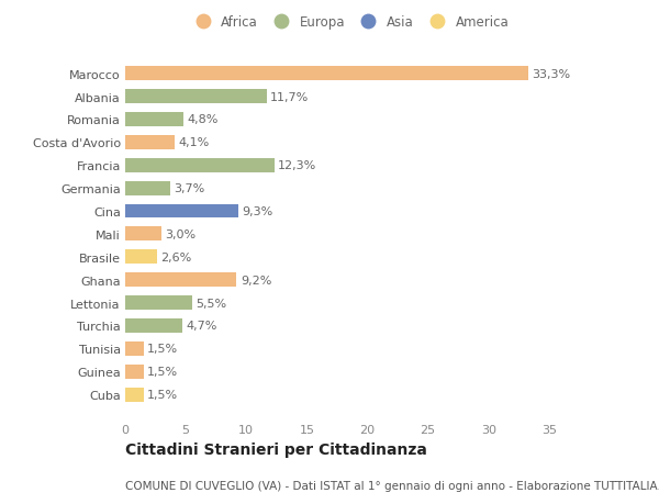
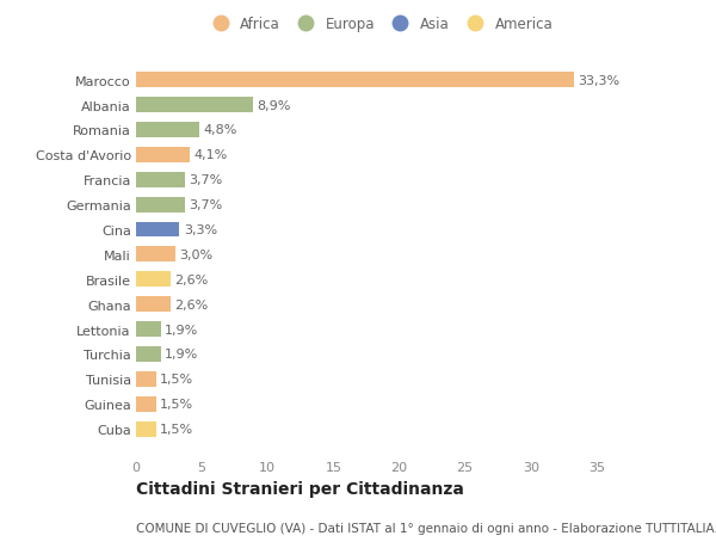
Albania: 11,7% -> 8,9%
Francia: 12,3% -> 3,7%
Cina: 9,3% -> 3,3%
Ghana: 9,2% -> 2,6%
Lettonia: 5,5% -> 1,9%
Turchia: 4,7% -> 1,9%
